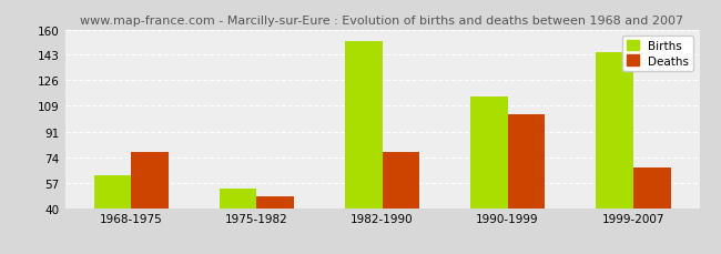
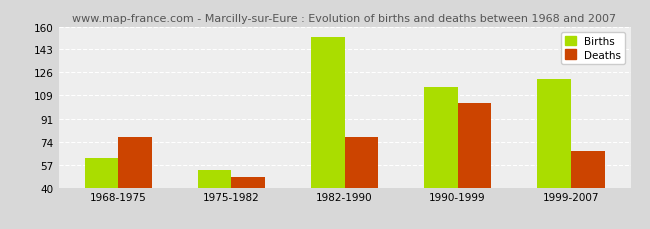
Births/1999-2007: 145 -> 121
